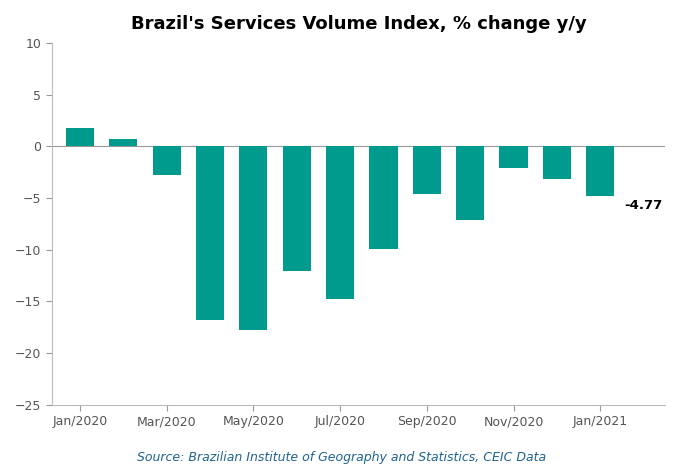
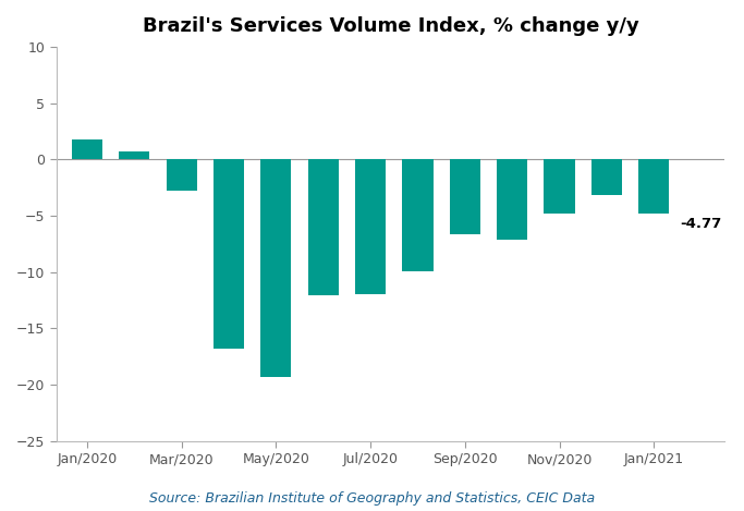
May/2020: -17.8 -> -19.3
Jul/2020: -14.8 -> -12.0
Sep/2020: -4.6 -> -6.6
Nov/2020: -2.1 -> -4.8
